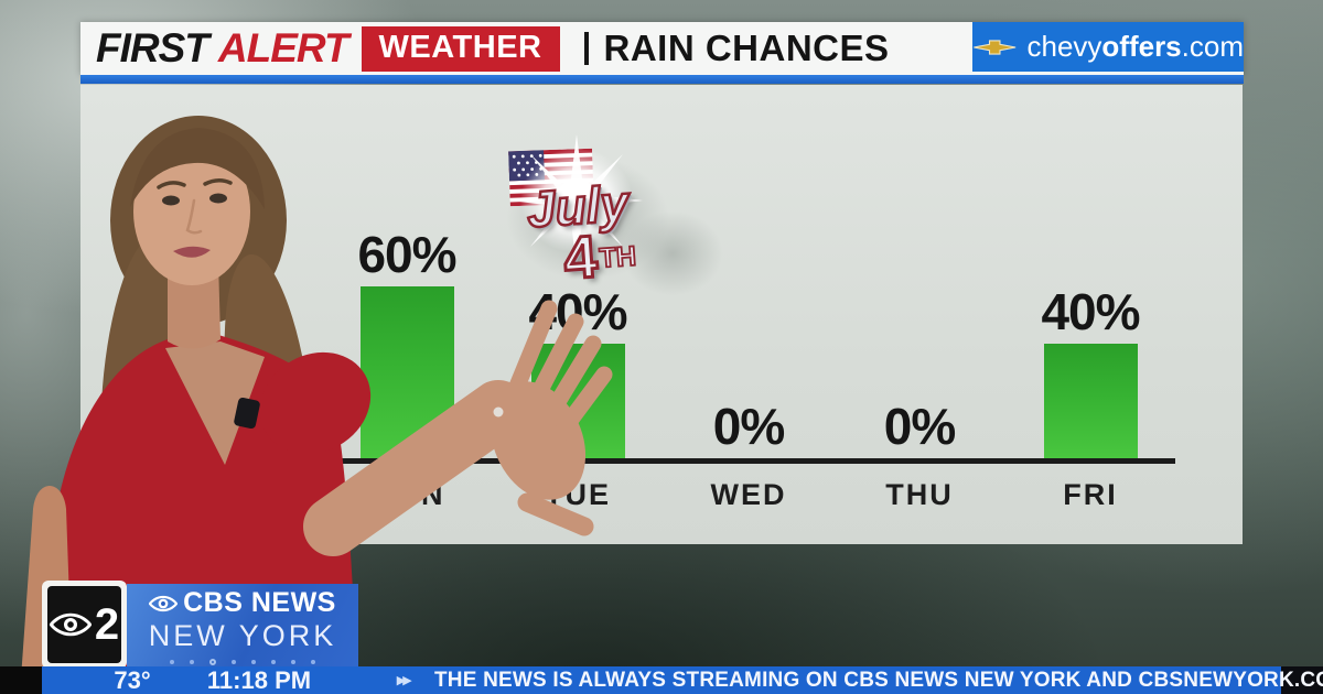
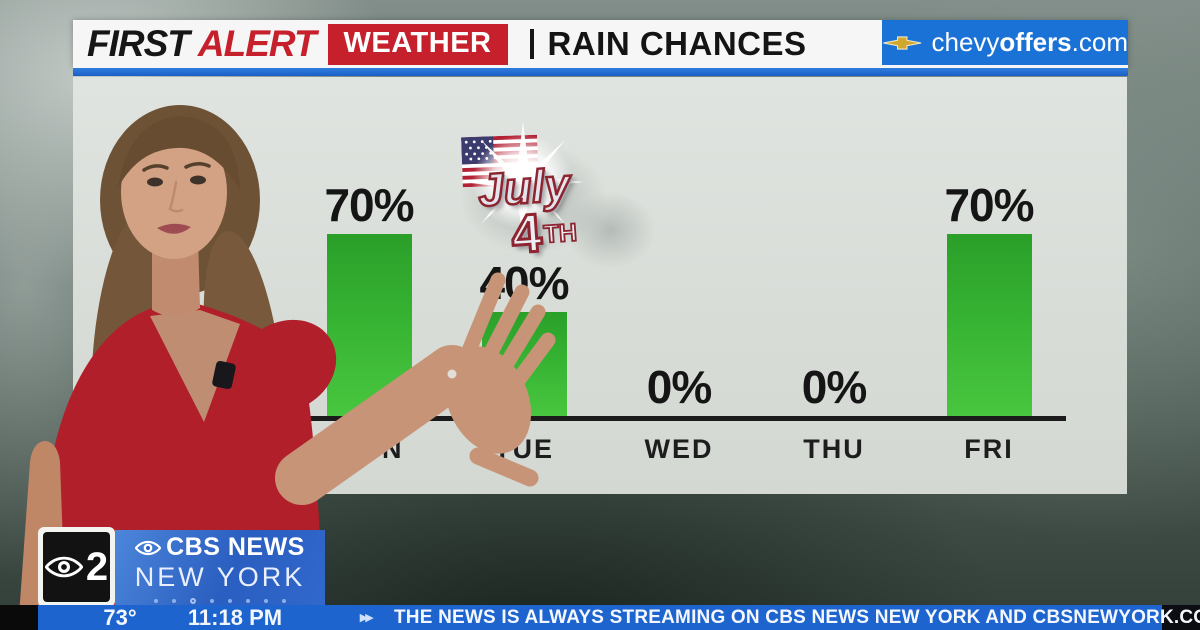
MON: 60% -> 70%
FRI: 40% -> 70%
